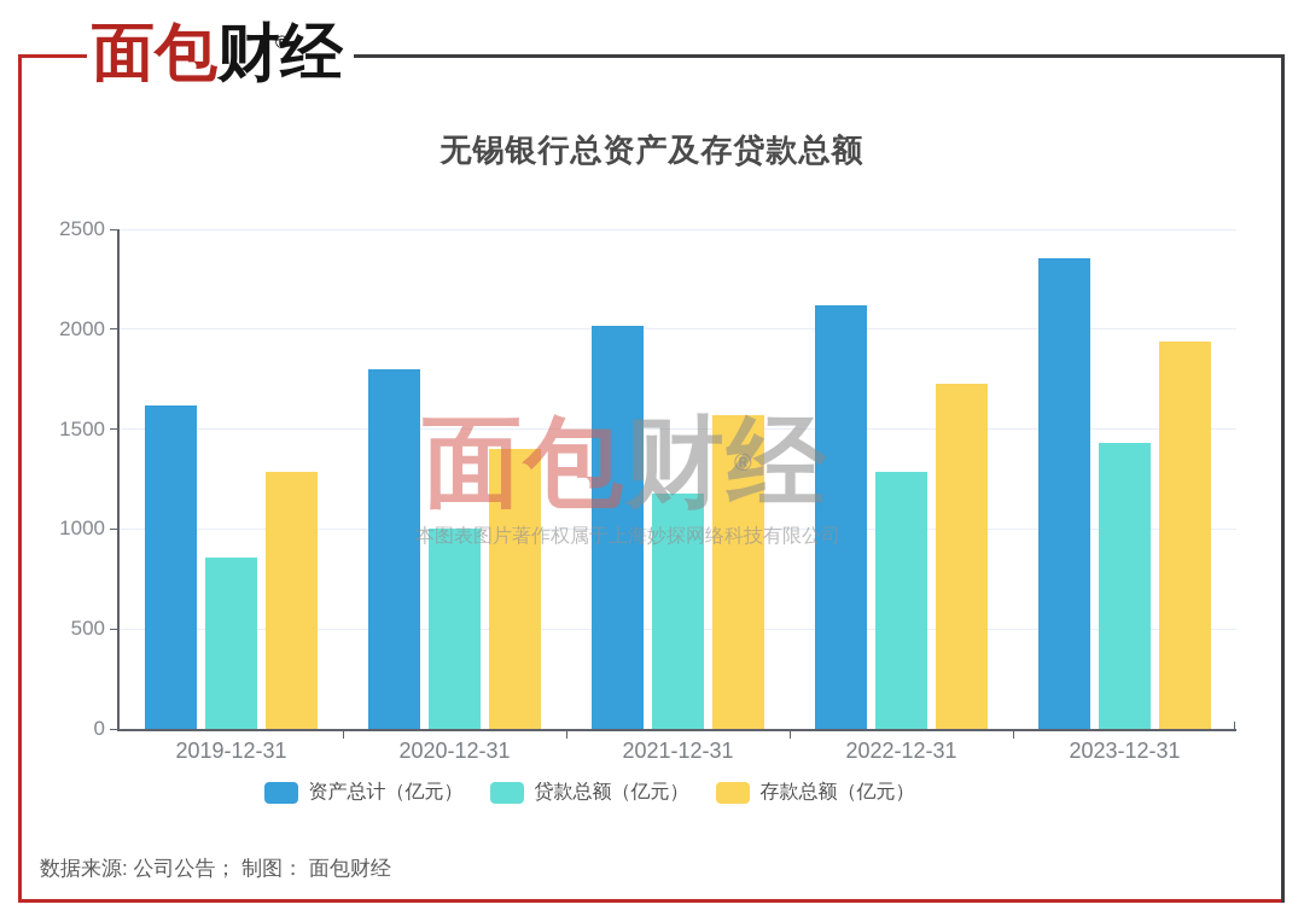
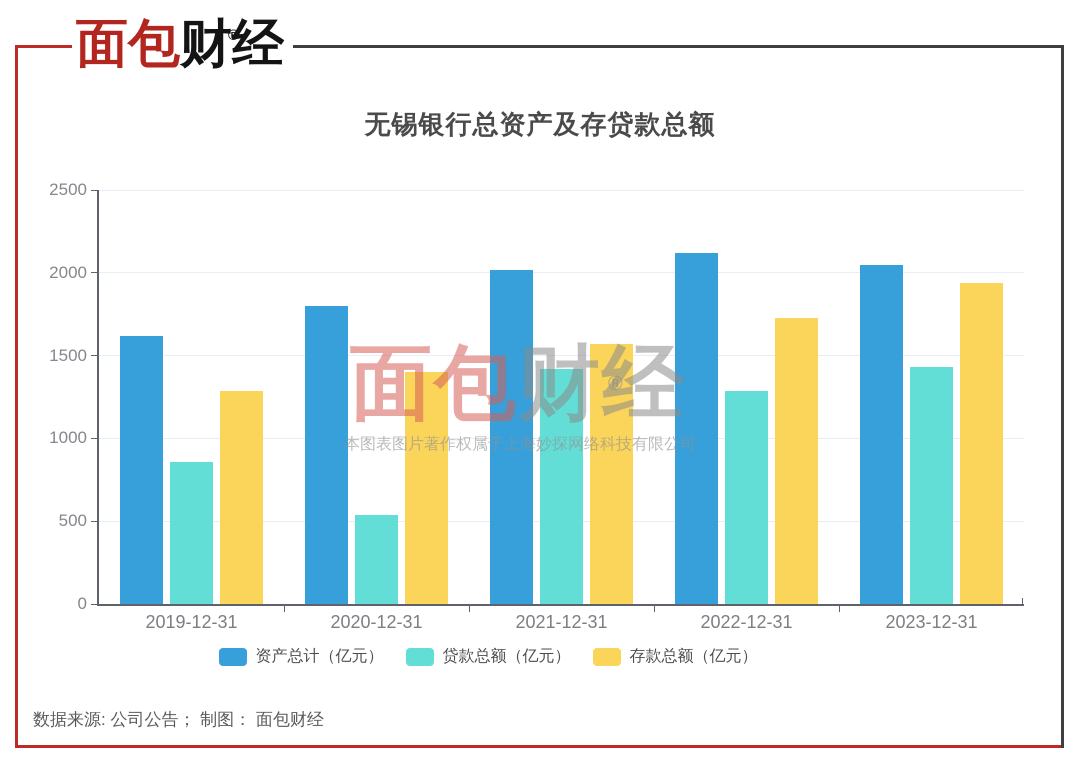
贷款总额（亿元）/2020-12-31: 1000 -> 540
贷款总额（亿元）/2021-12-31: 1180 -> 1420
资产总计（亿元）/2023-12-31: 2360 -> 2050
